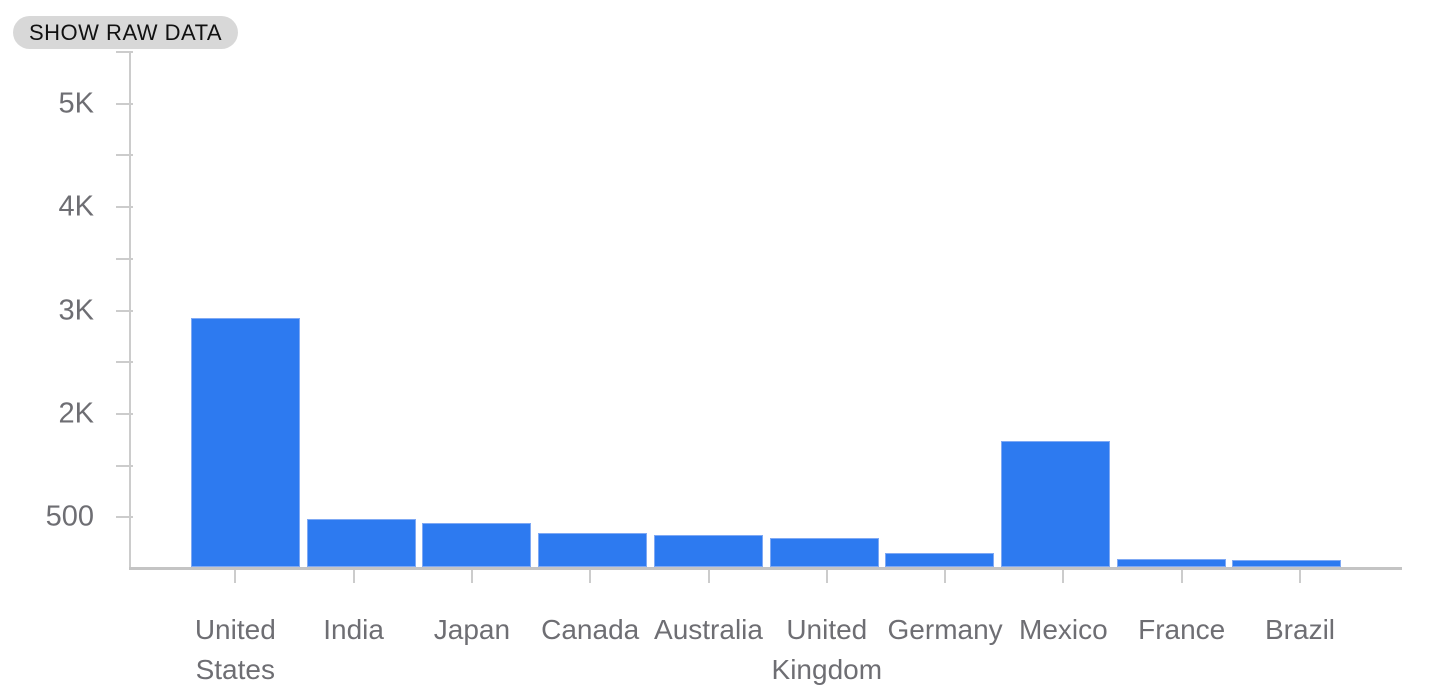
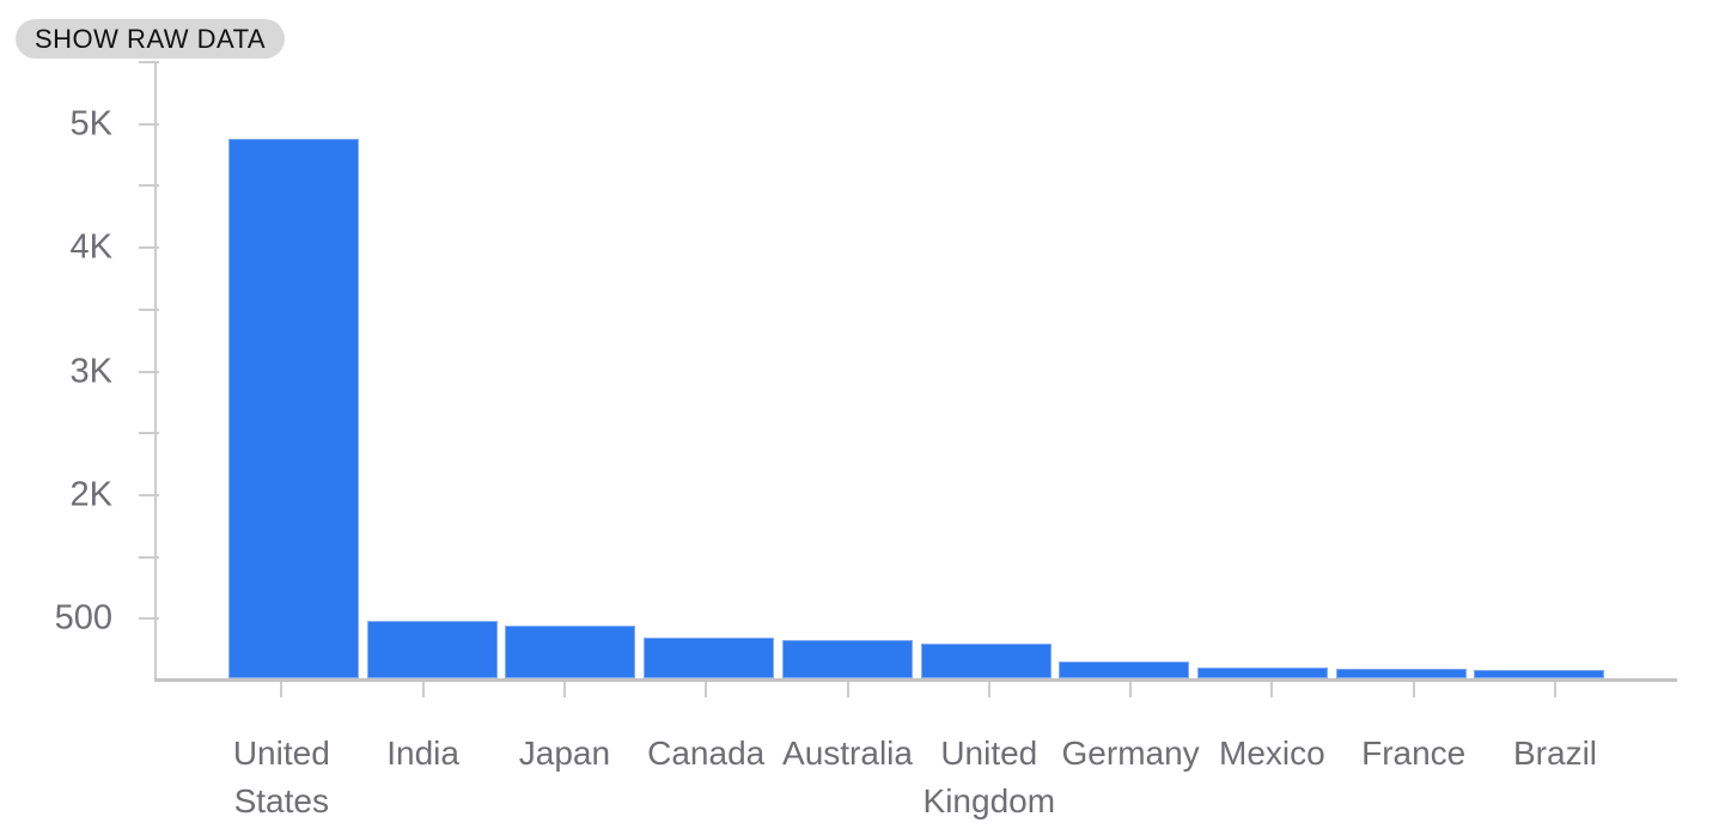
United States: 2.93K -> 4.88K
Mexico: 1.60K -> 0.09K
